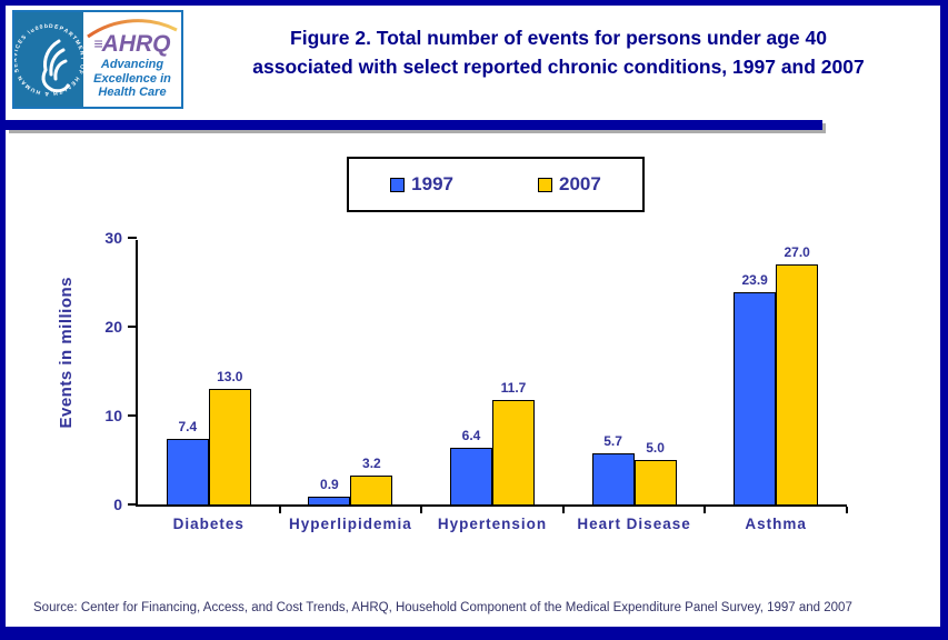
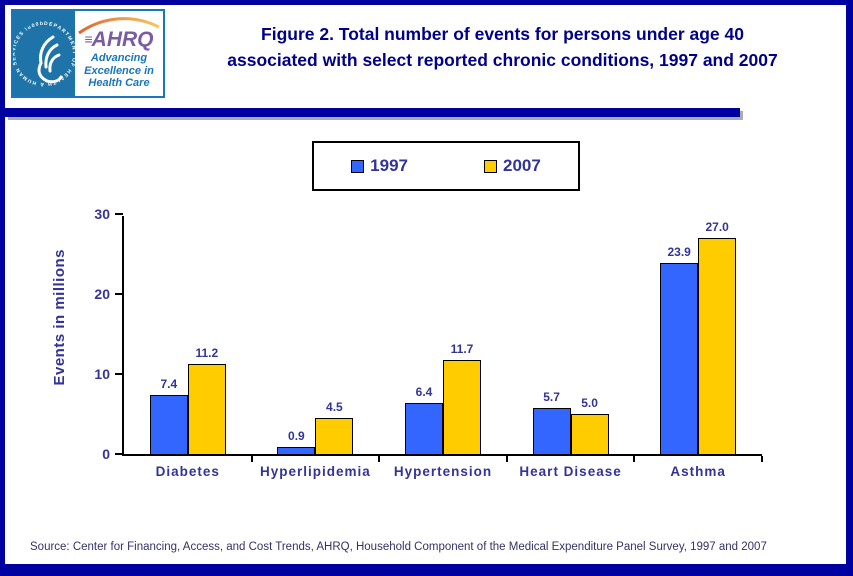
2007/Diabetes: 13.0 -> 11.2
2007/Hyperlipidemia: 3.2 -> 4.5
